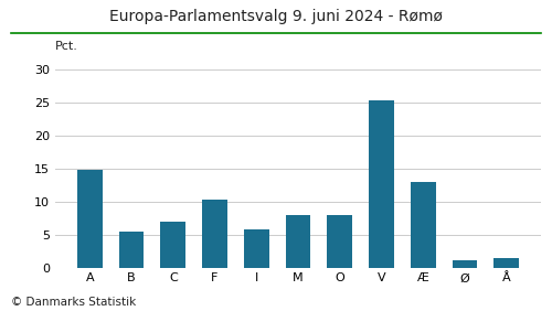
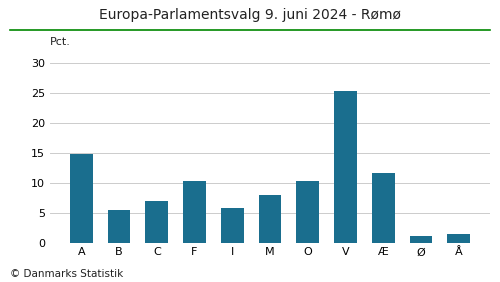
O: 8.0 -> 10.2
Æ: 13.0 -> 11.6
